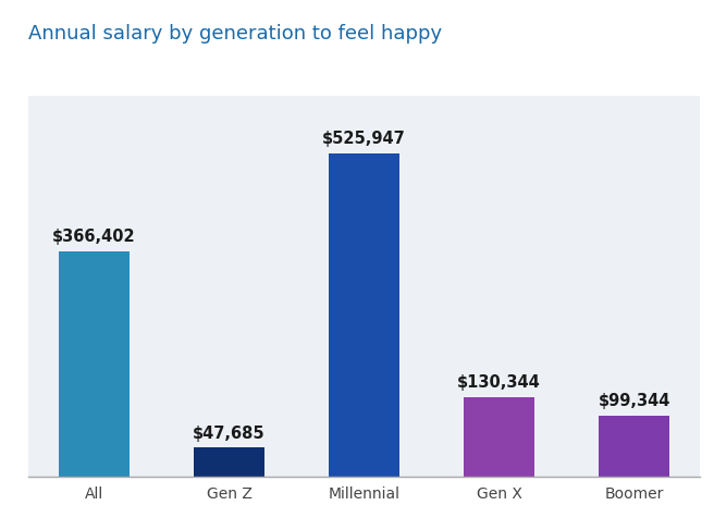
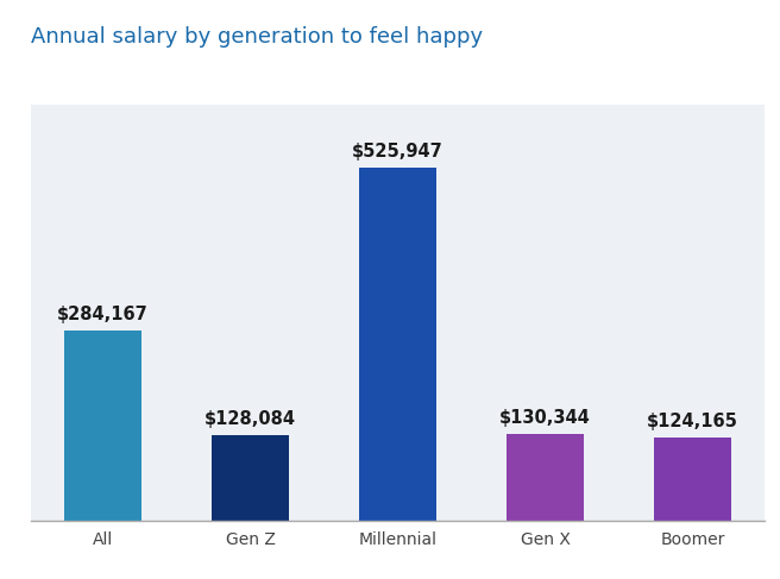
All: $366,402 -> $284,167
Gen Z: $47,685 -> $128,084
Boomer: $99,344 -> $124,165
